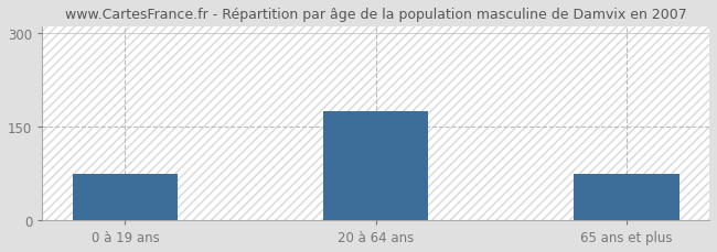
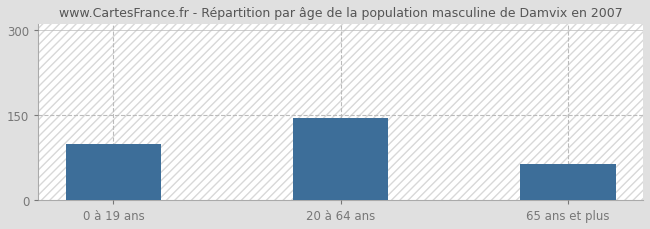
0 à 19 ans: 75 -> 98
20 à 64 ans: 175 -> 144
65 ans et plus: 75 -> 64
